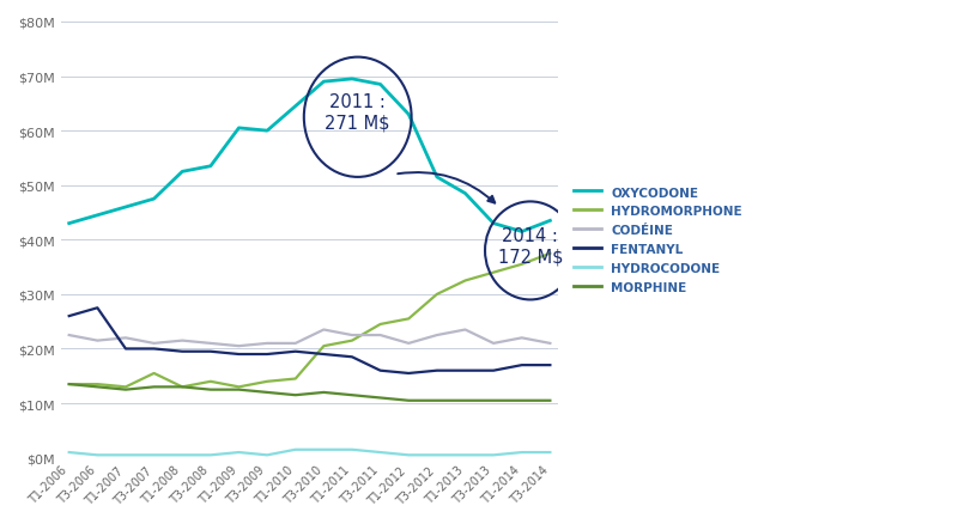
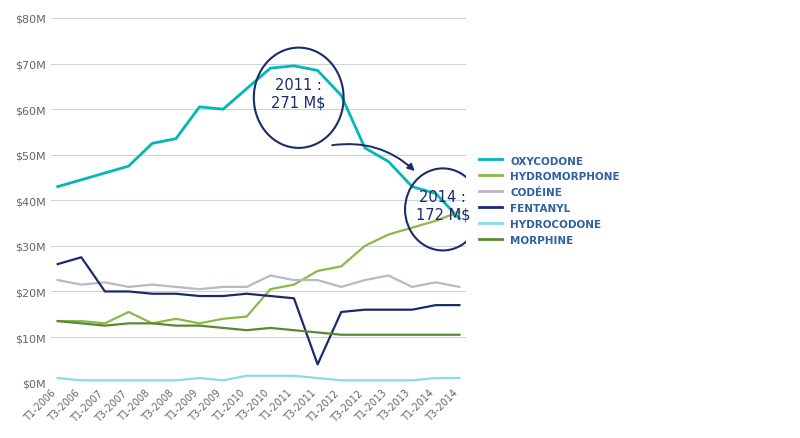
FENTANYL/T3-2011: $16.0M -> $4.0M
OXYCODONE/T3-2014: $43.5M -> $36.0M
